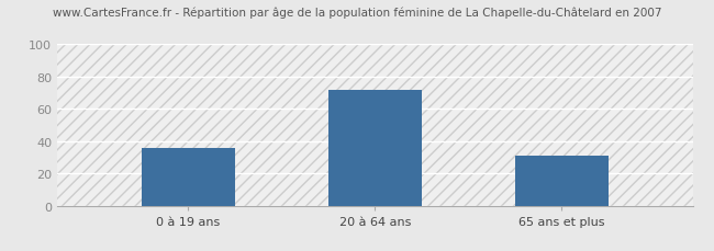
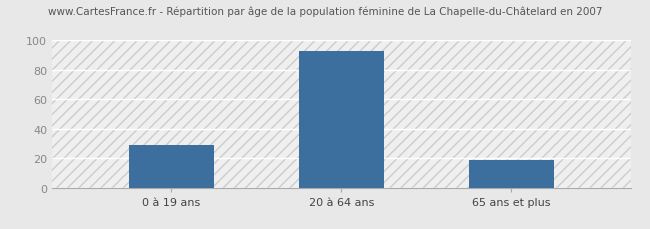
0 à 19 ans: 36 -> 29
20 à 64 ans: 72 -> 93
65 ans et plus: 31 -> 19
